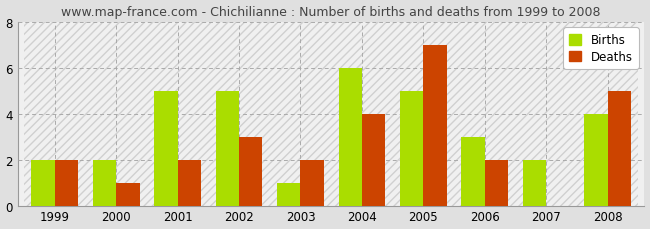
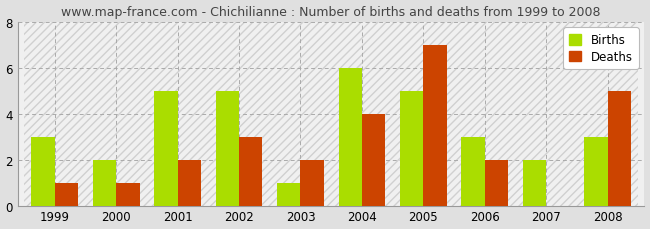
Births/1999: 2 -> 3
Deaths/1999: 2 -> 1
Births/2008: 4 -> 3
